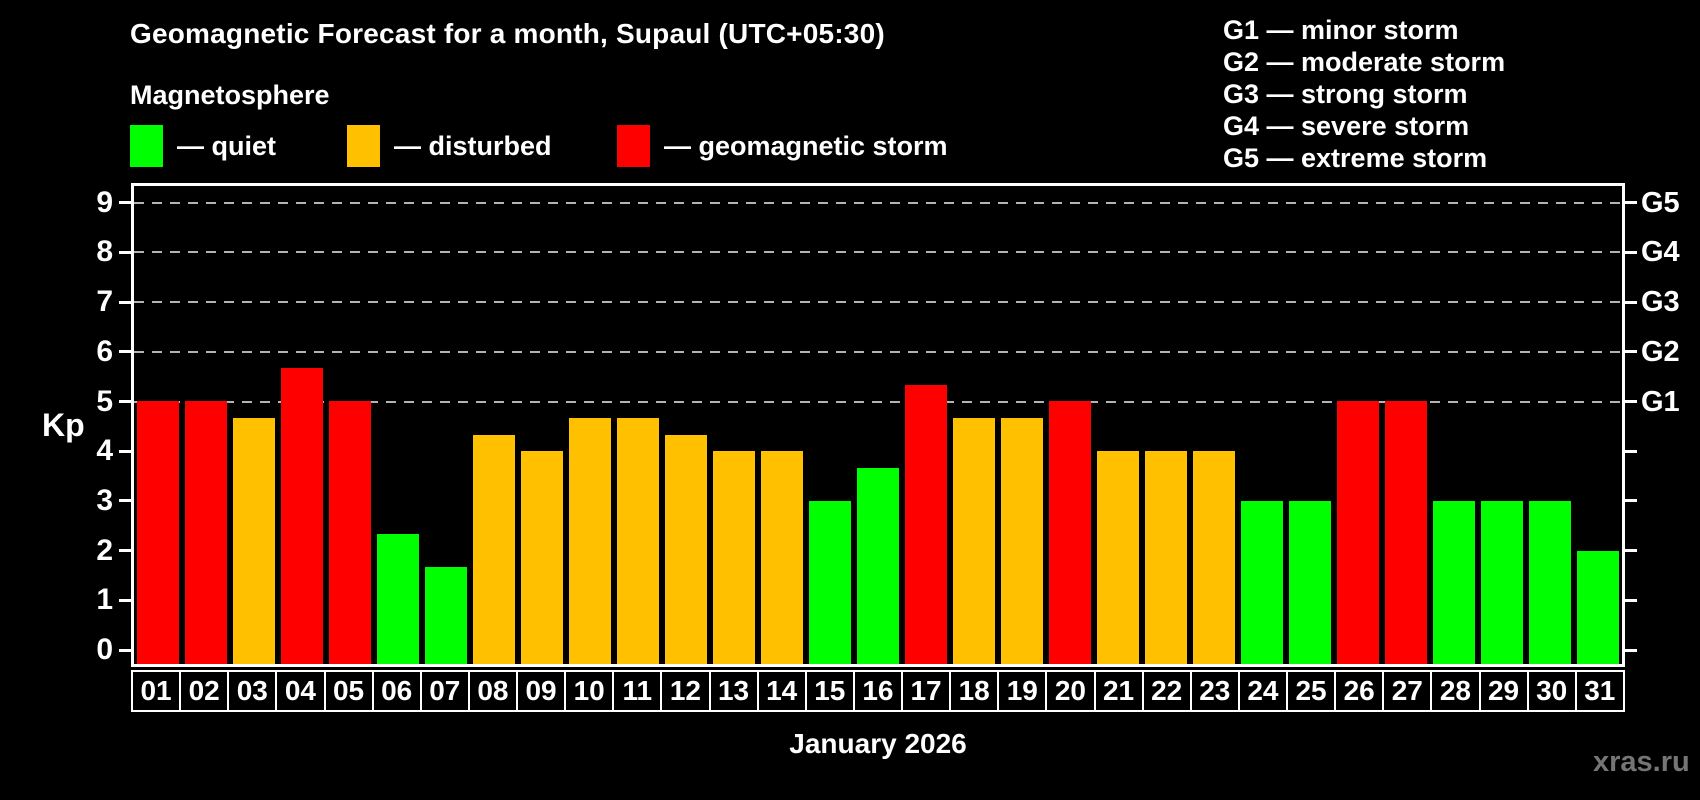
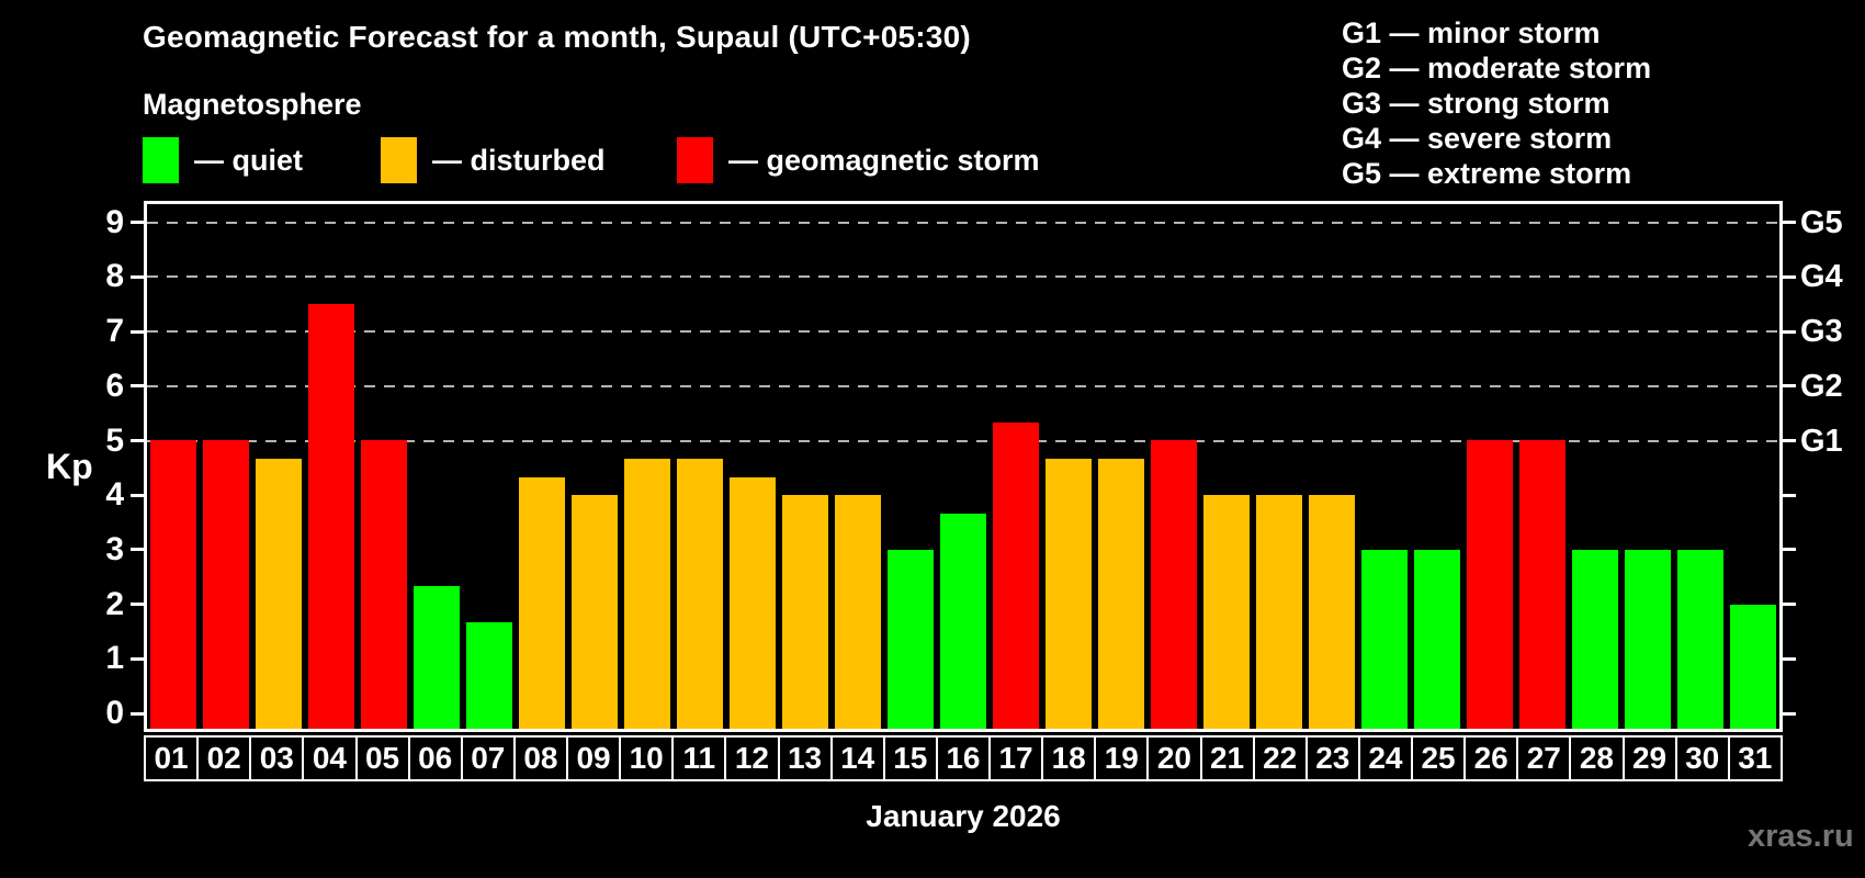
04: 5.7 -> 7.5
